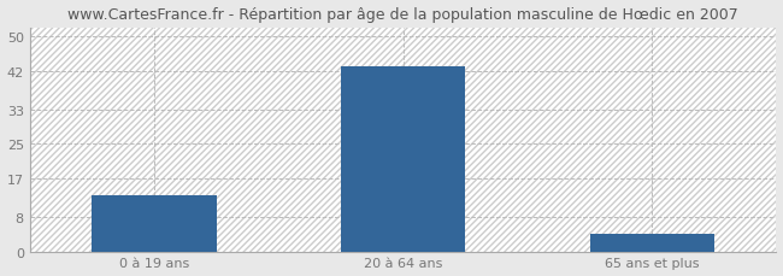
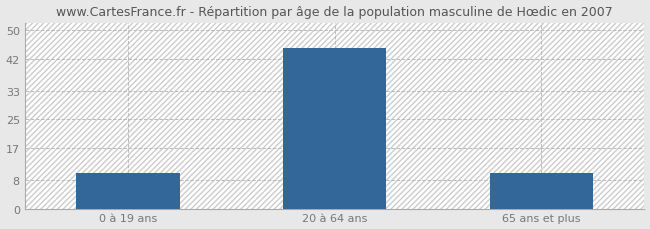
0 à 19 ans: 13 -> 10
20 à 64 ans: 43 -> 45
65 ans et plus: 4 -> 10
